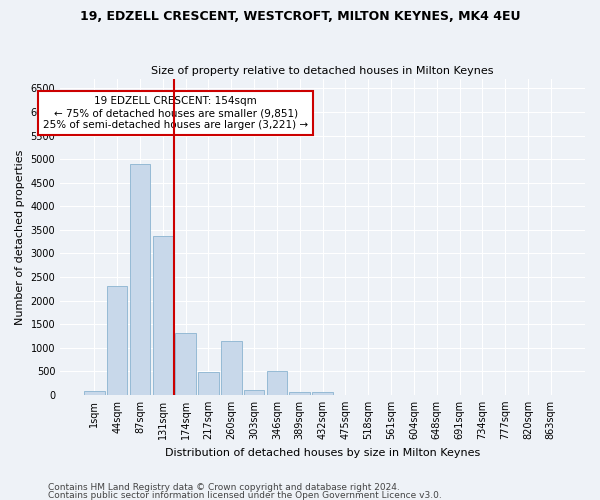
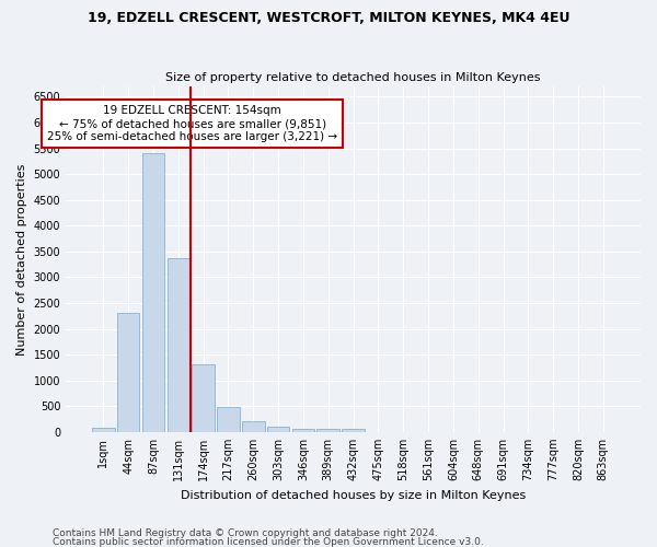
87sqm: 4900 -> 5400
260sqm: 1150 -> 200
346sqm: 500 -> 60
